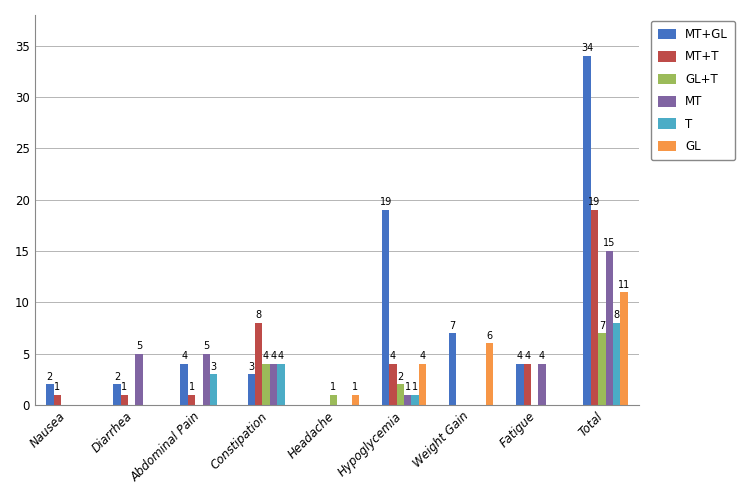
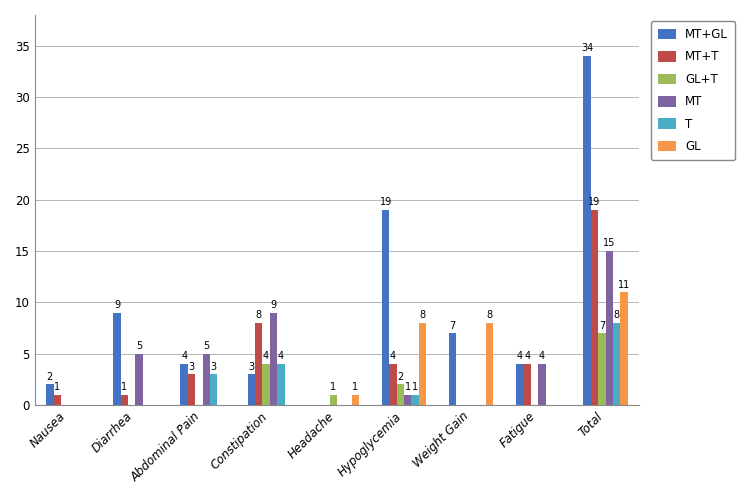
MT+GL/Diarrhea: 2 -> 9
MT+T/Abdominal Pain: 1 -> 3
MT/Constipation: 4 -> 9
GL/Hypoglycemia: 4 -> 8
GL/Weight Gain: 6 -> 8
